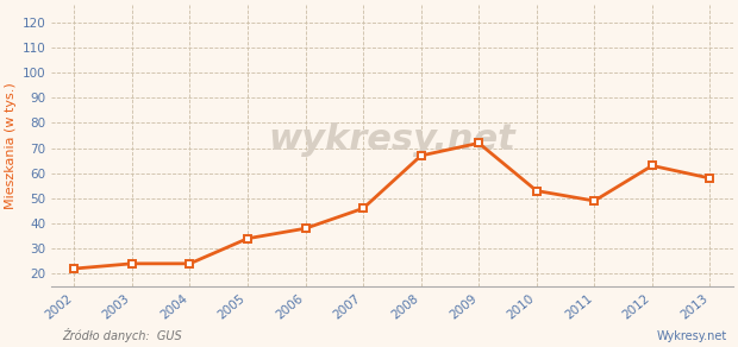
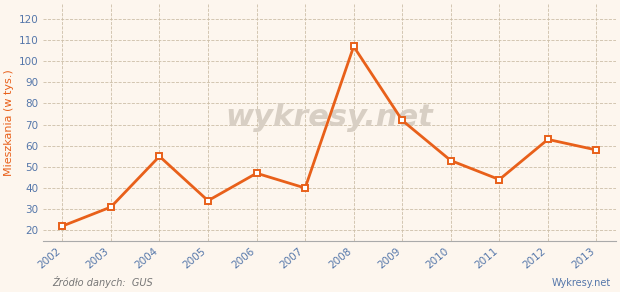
2003: 24 -> 31
2004: 24 -> 55
2006: 38 -> 47
2007: 46 -> 40
2008: 67 -> 107
2011: 49 -> 44
